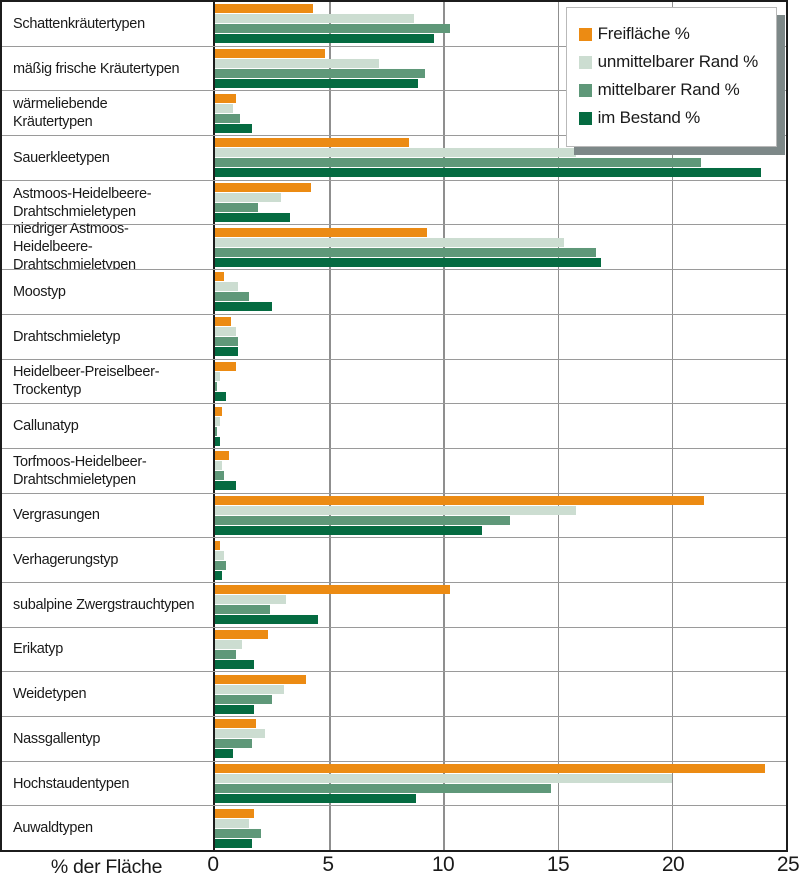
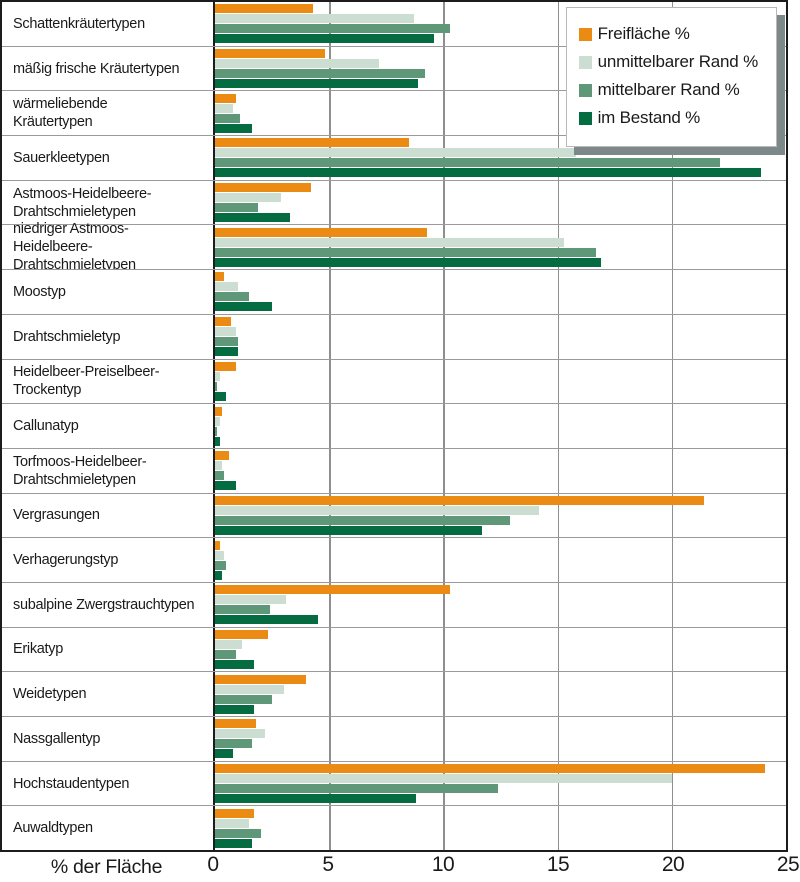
mittelbarer Rand %/Sauerkleetypen: 21.3 -> 22.1
unmittelbarer Rand %/Vergrasungen: 15.8 -> 14.2
mittelbarer Rand %/Hochstaudentypen: 14.7 -> 12.4
